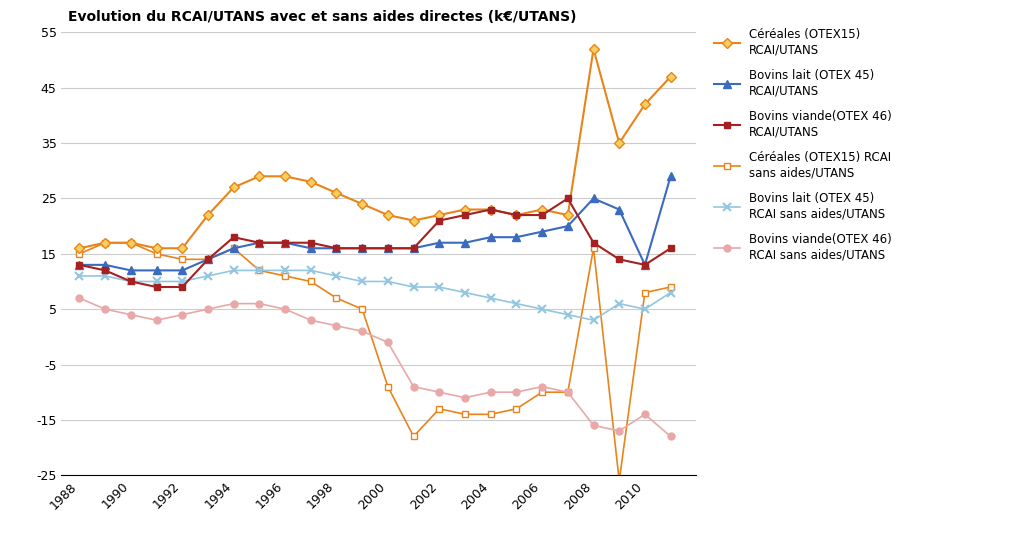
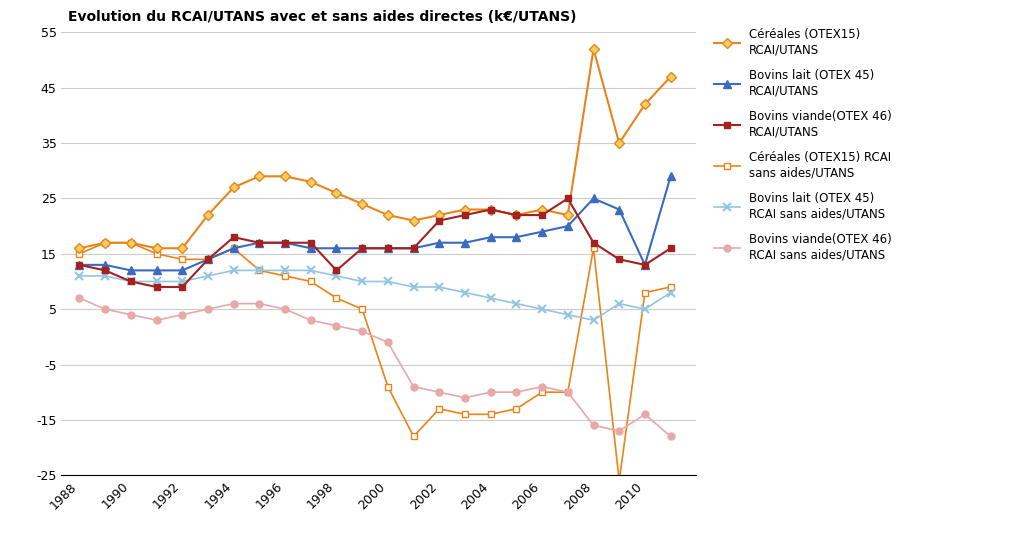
Bovins viande(OTEX 46) RCAI/UTANS/1998: 16 -> 12
